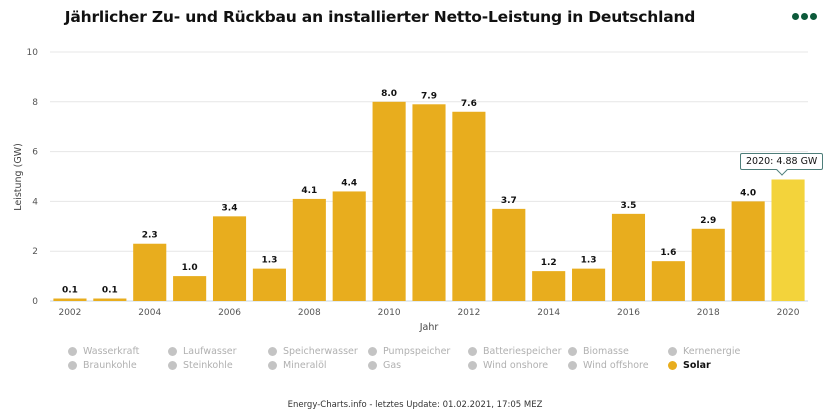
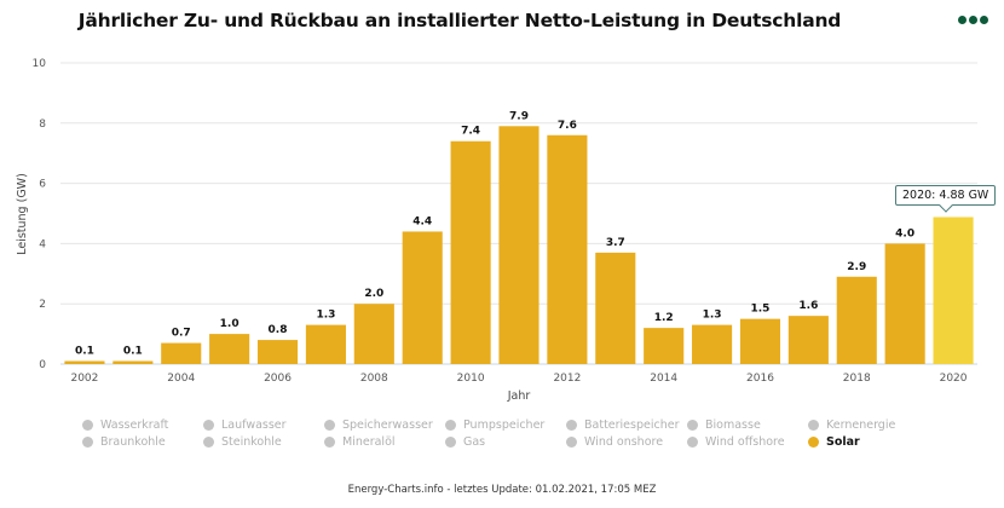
2004: 2.3 -> 0.7
2006: 3.4 -> 0.8
2008: 4.1 -> 2.0
2010: 8.0 -> 7.4
2016: 3.5 -> 1.5
